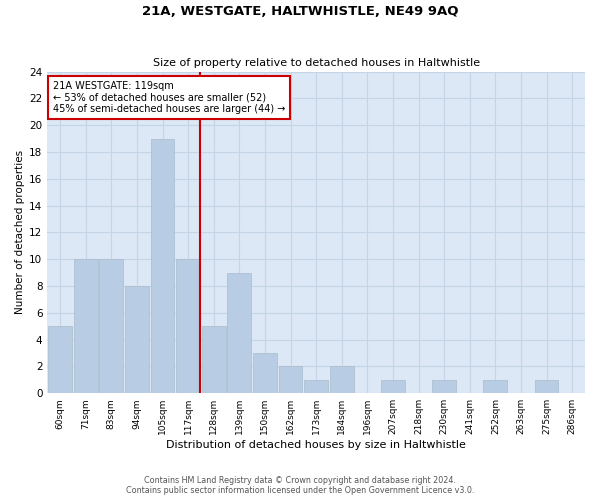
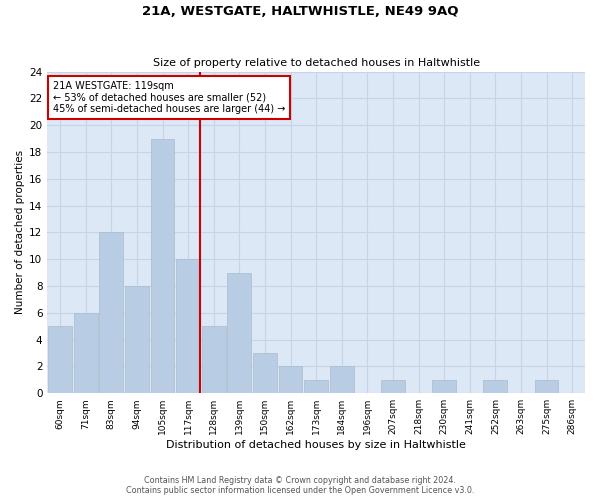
71sqm: 10 -> 6
83sqm: 10 -> 12
